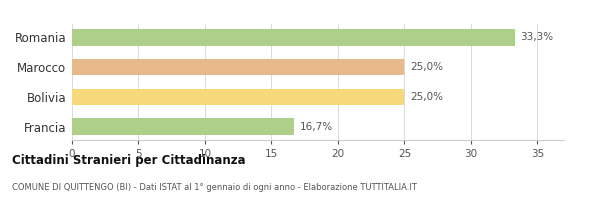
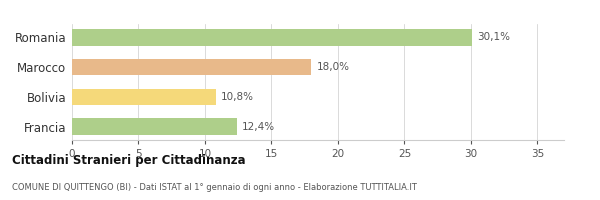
Romania: 33,3% -> 30,1%
Marocco: 25,0% -> 18,0%
Bolivia: 25,0% -> 10,8%
Francia: 16,7% -> 12,4%
